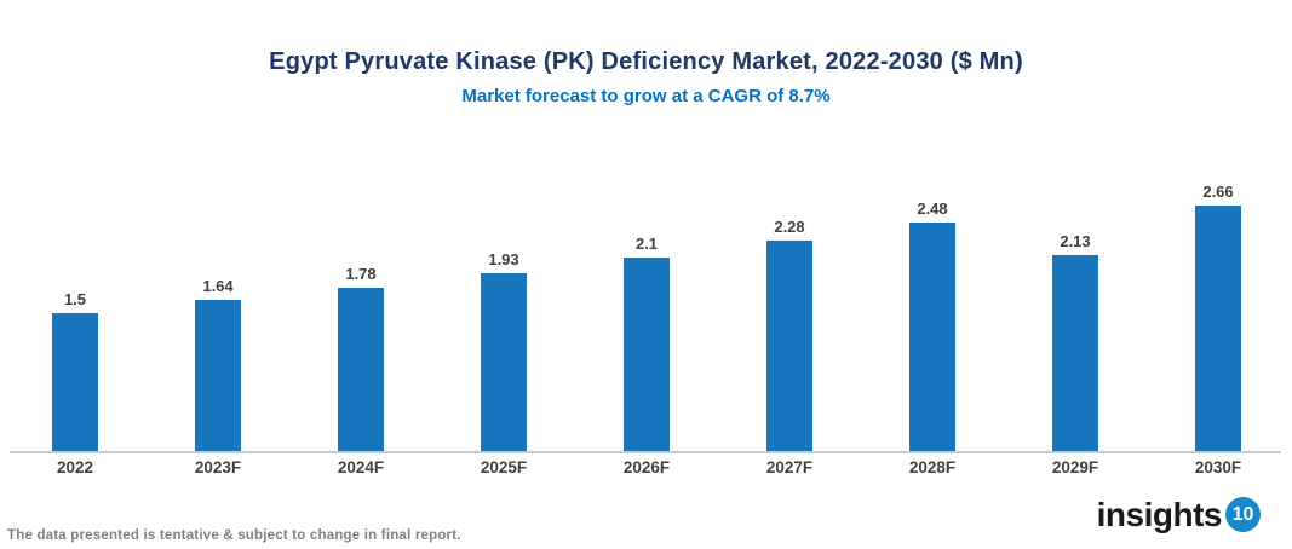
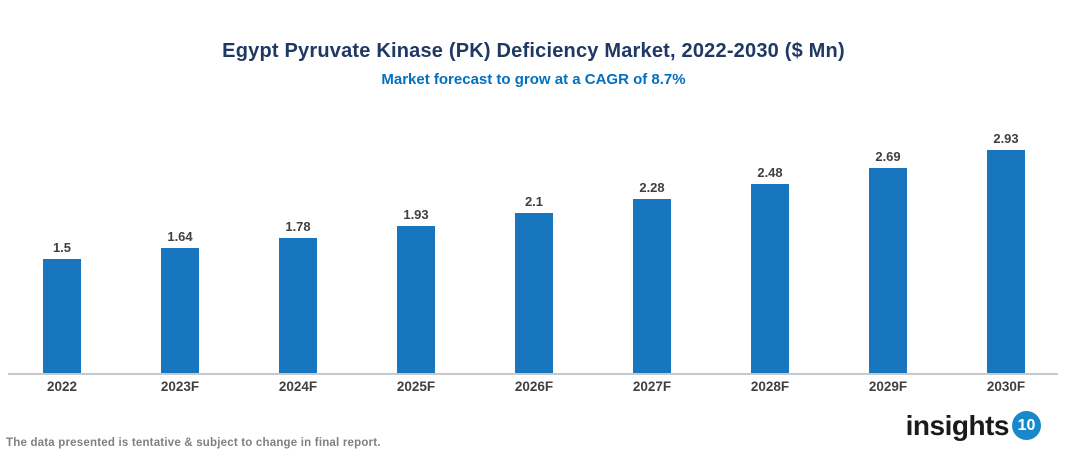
2029F: 2.13 -> 2.69
2030F: 2.66 -> 2.93
